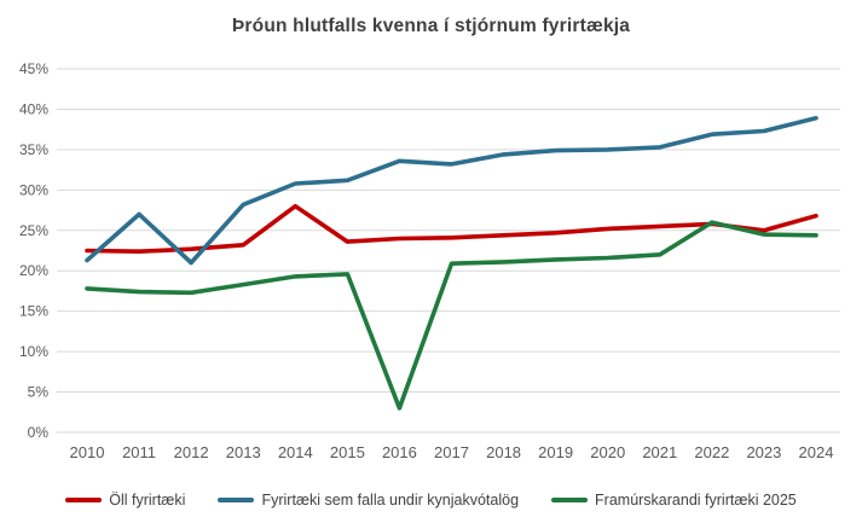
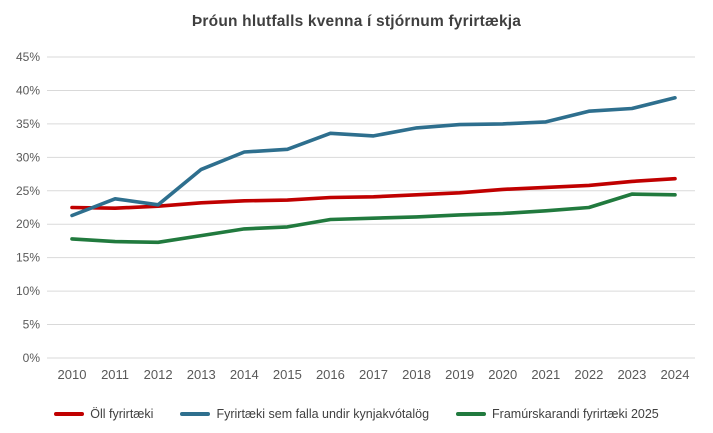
Fyrirtæki sem falla undir kynjakvótalög/2011: 27% -> 24%
Fyrirtæki sem falla undir kynjakvótalög/2012: 21% -> 23%
Öll fyrirtæki/2014: 28% -> 24%
Framúrskarandi fyrirtæki 2025/2016: 3% -> 21%
Framúrskarandi fyrirtæki 2025/2022: 26% -> 22%
Öll fyrirtæki/2023: 25% -> 26%
